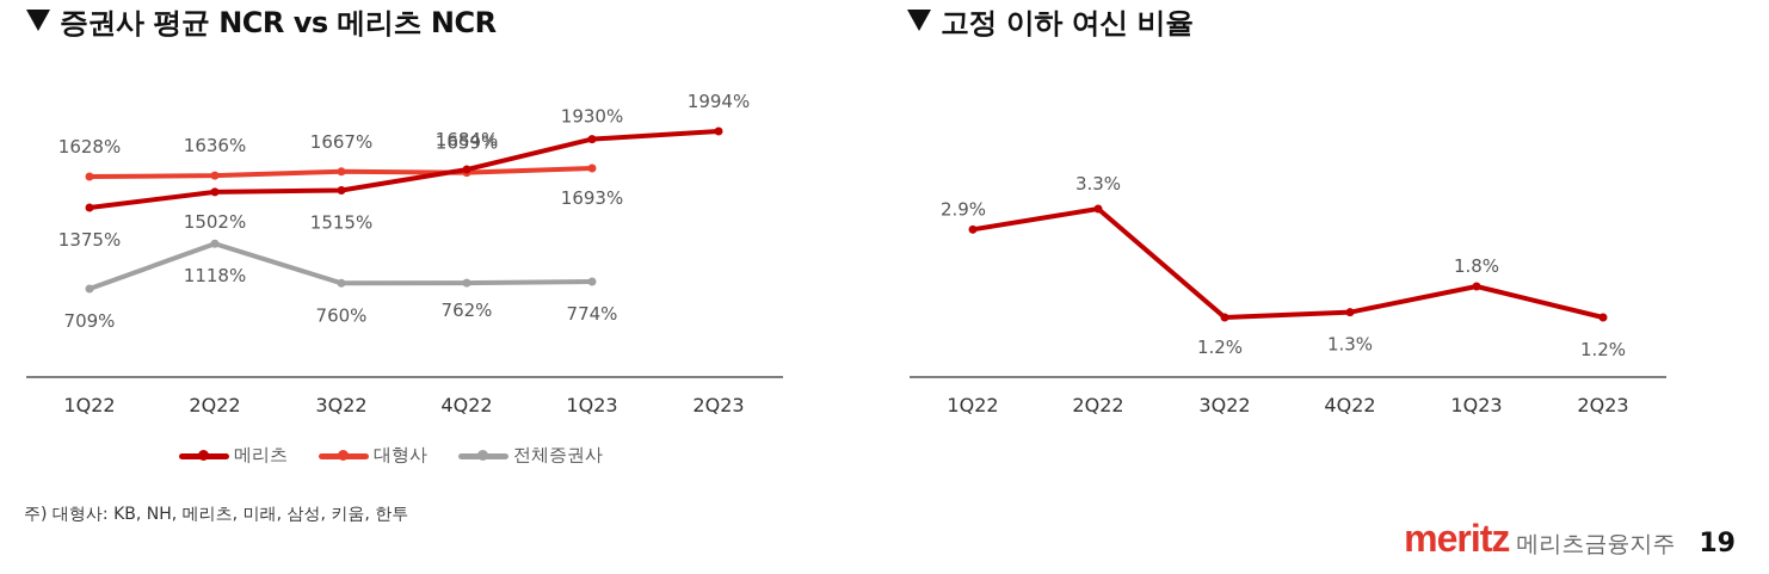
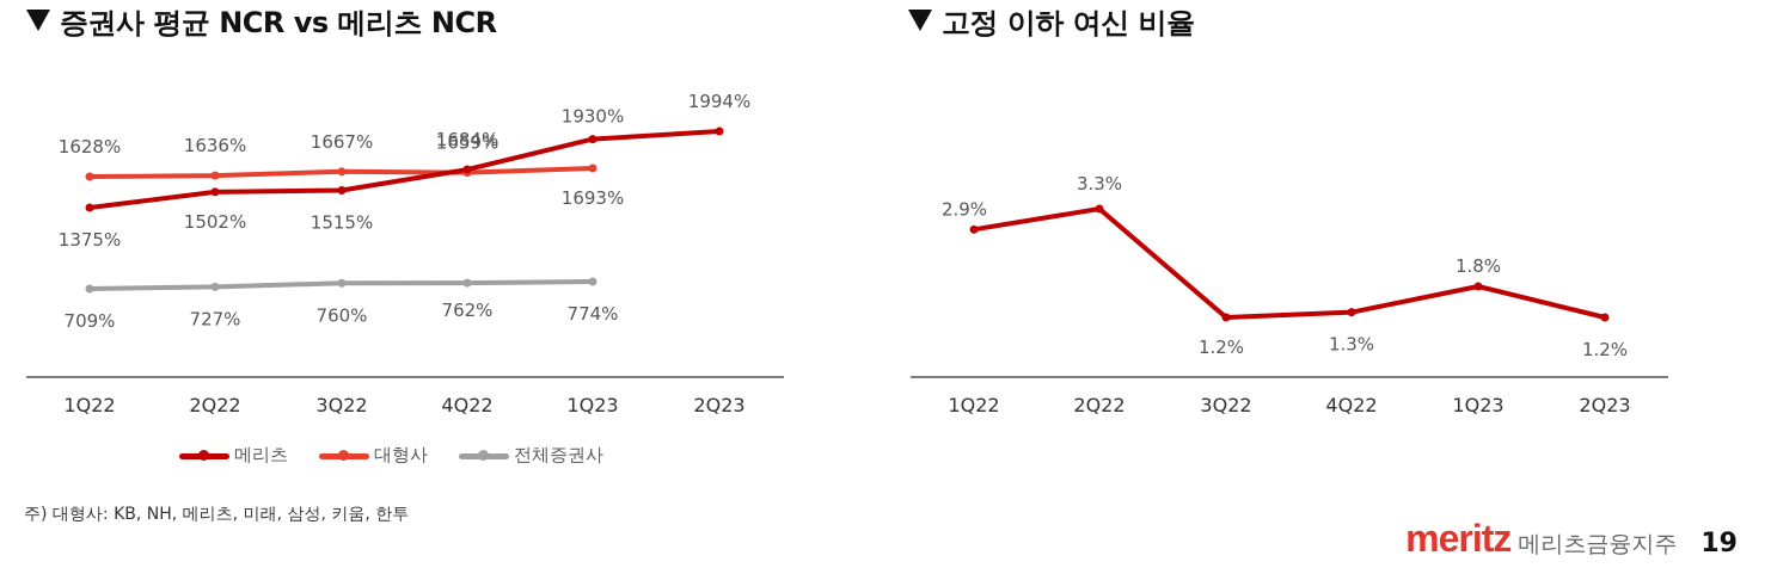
증권사 평균 NCR vs 메리츠 NCR/전체증권사/2Q22: 1118% -> 727%
